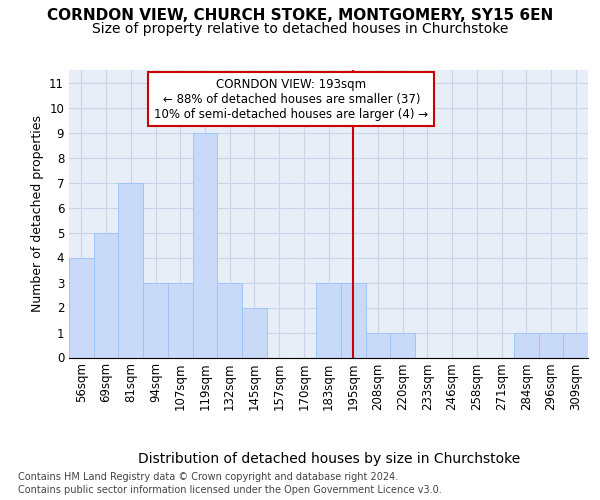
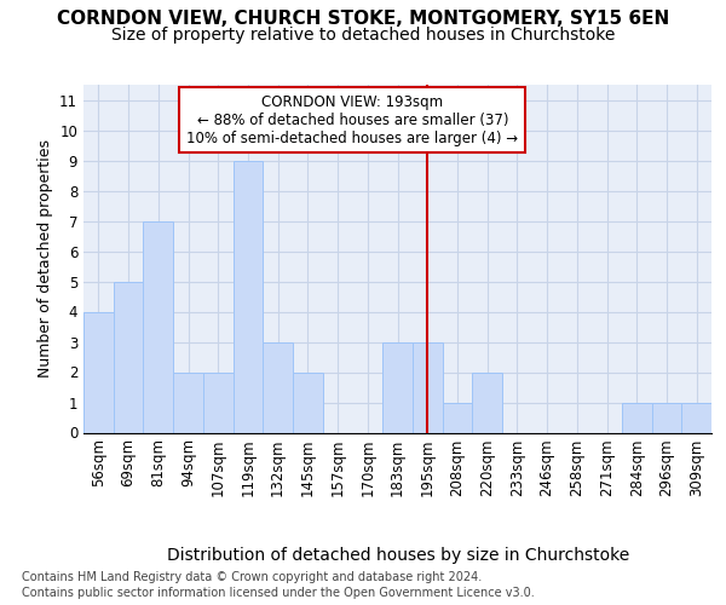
94sqm: 3 -> 2
107sqm: 3 -> 2
220sqm: 1 -> 2
